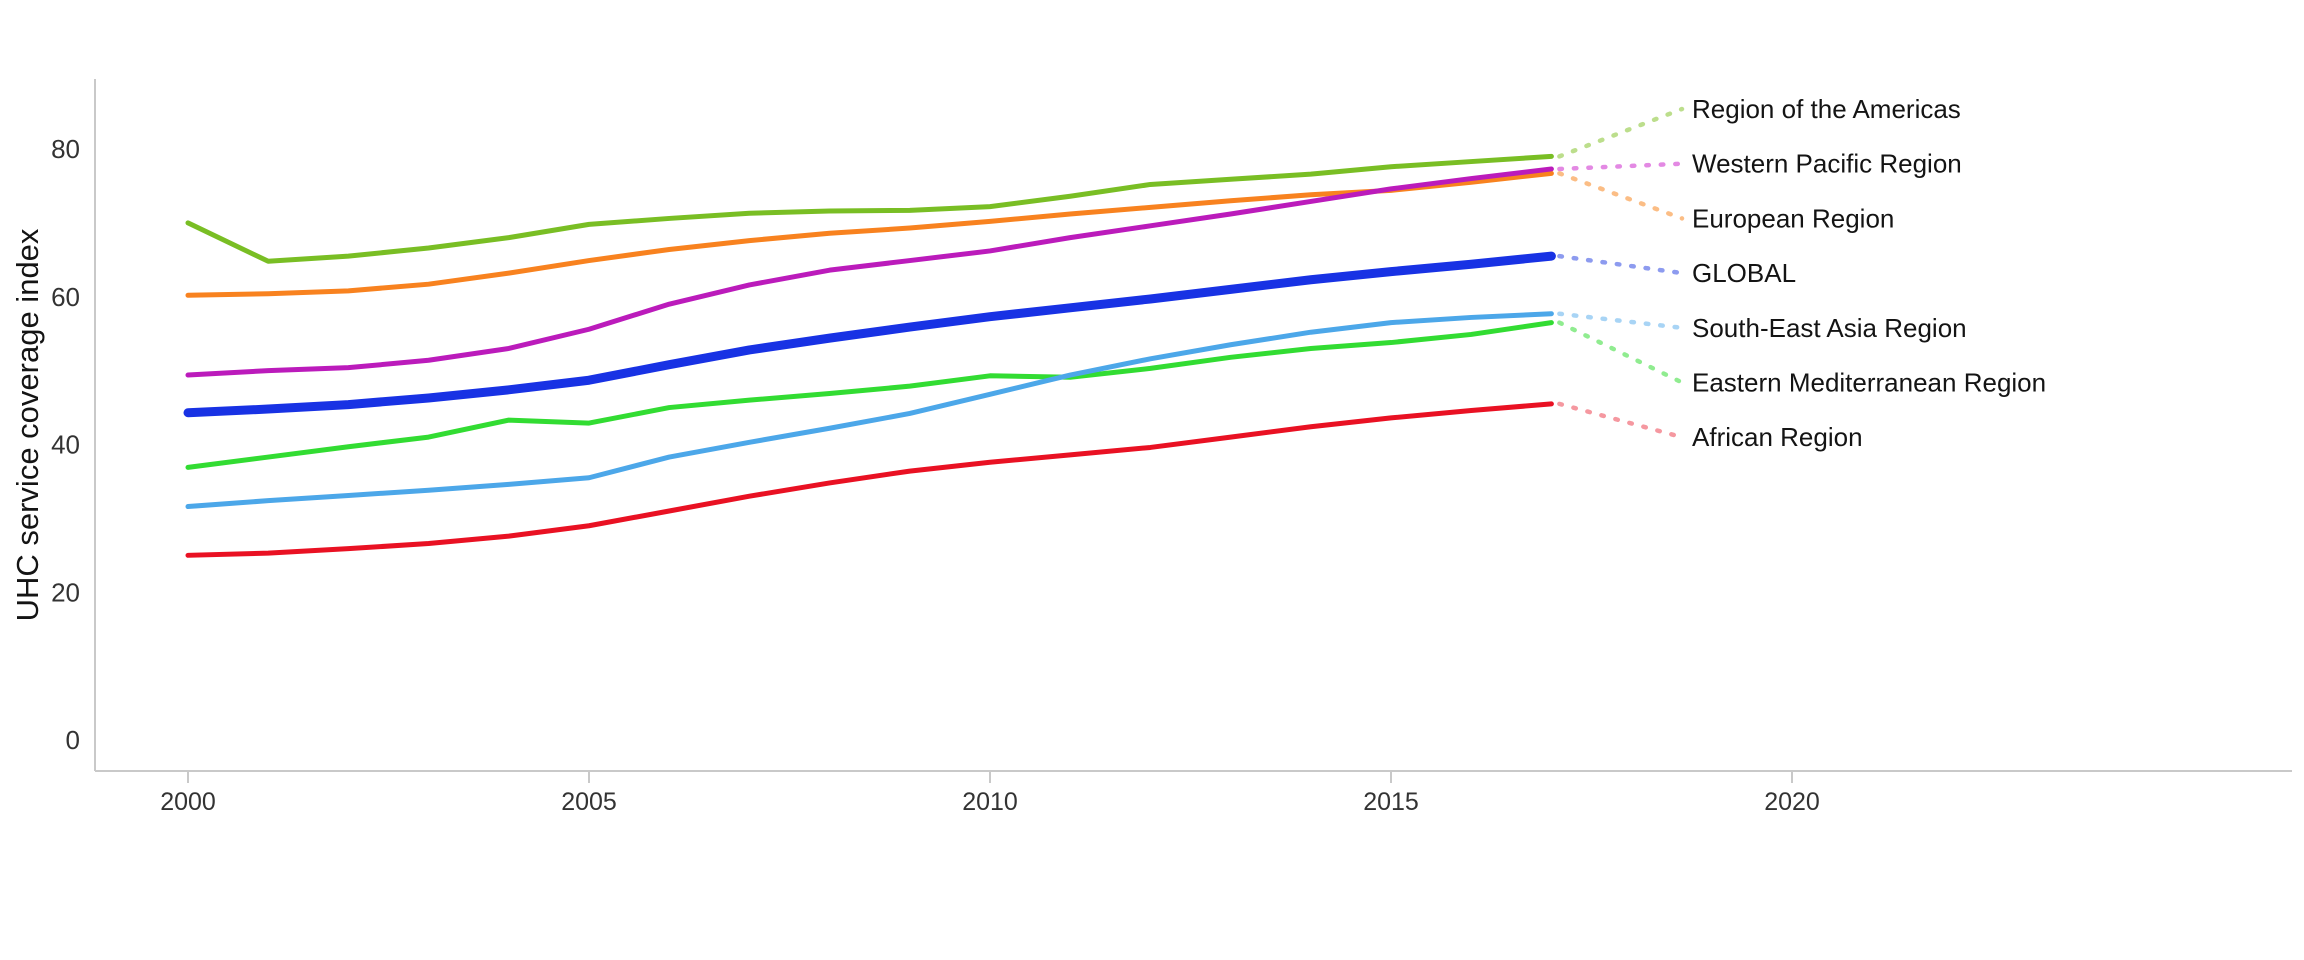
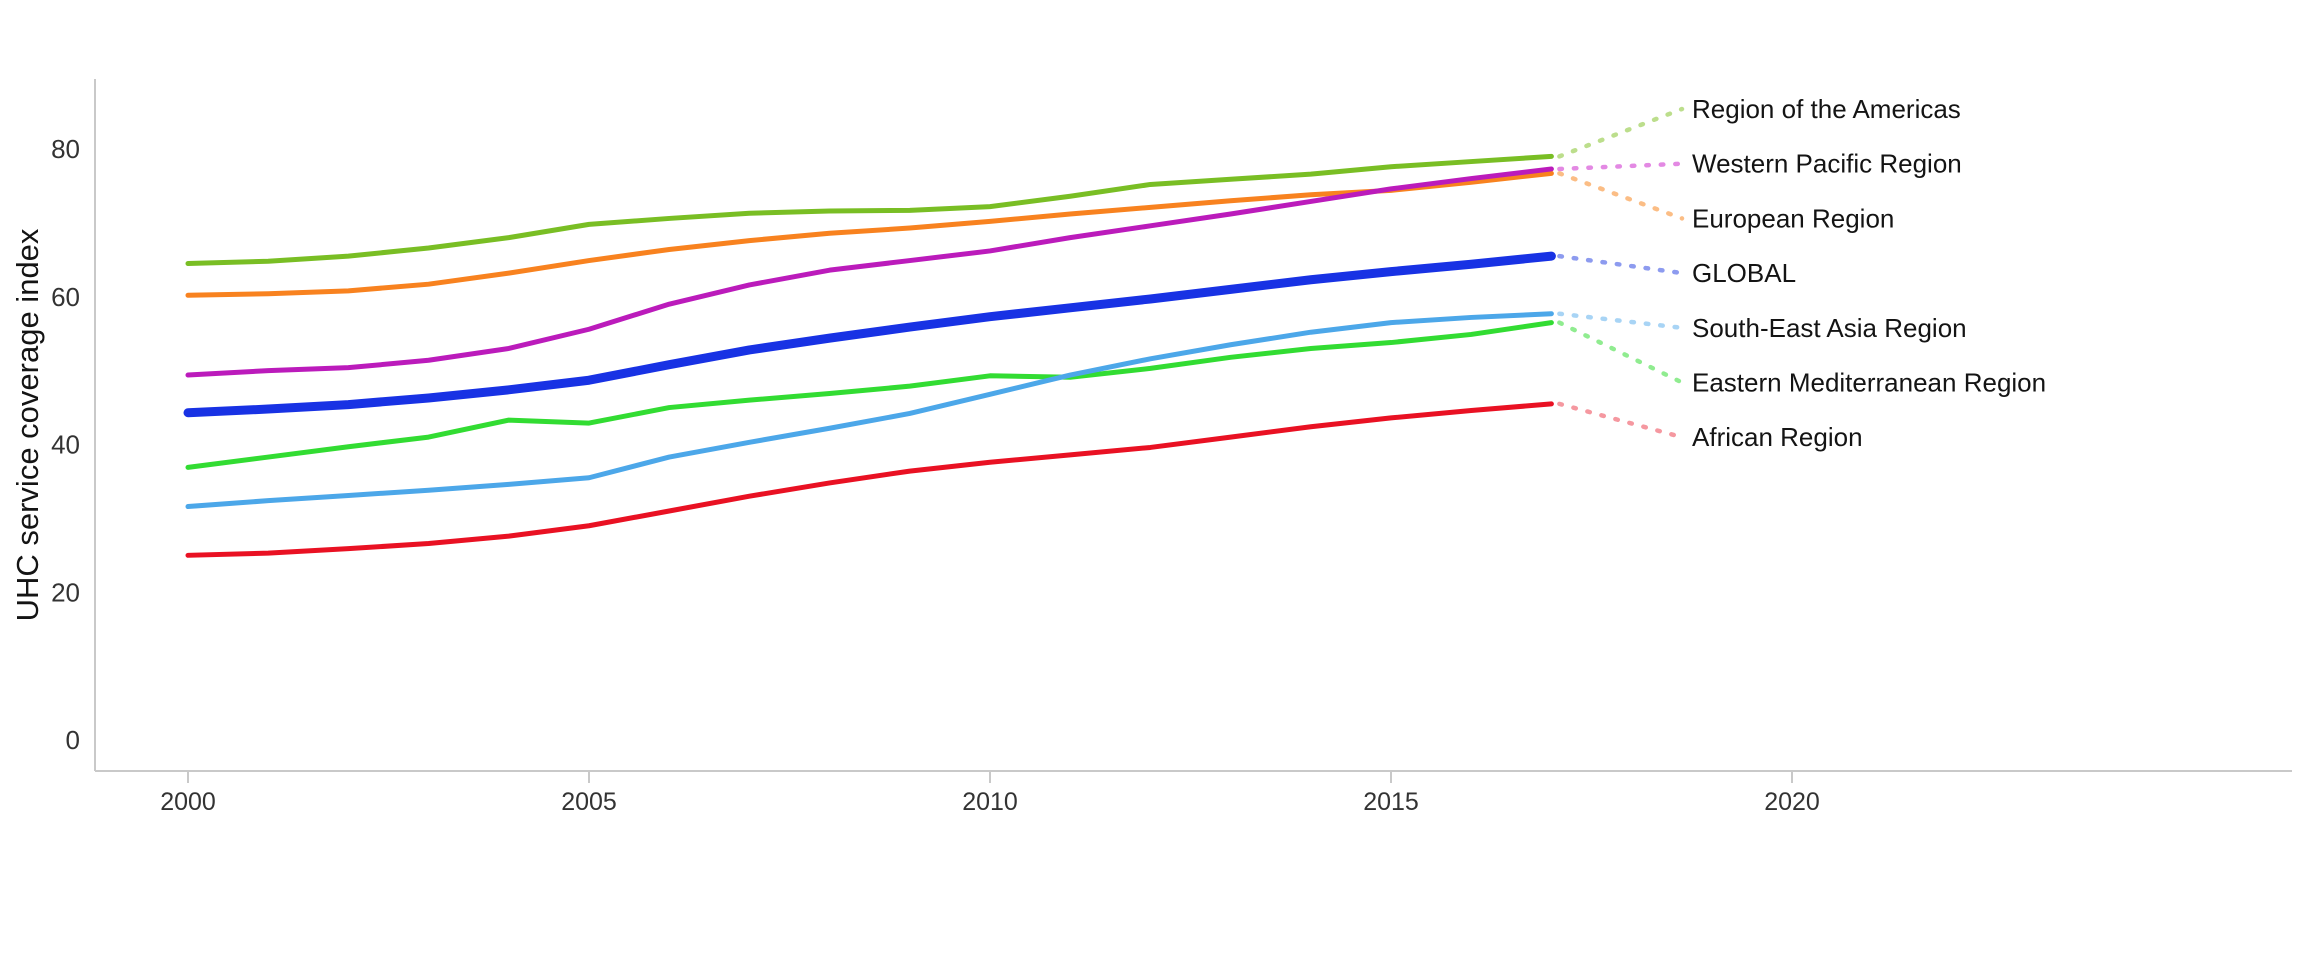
Region of the Americas/2000: 70 -> 64
